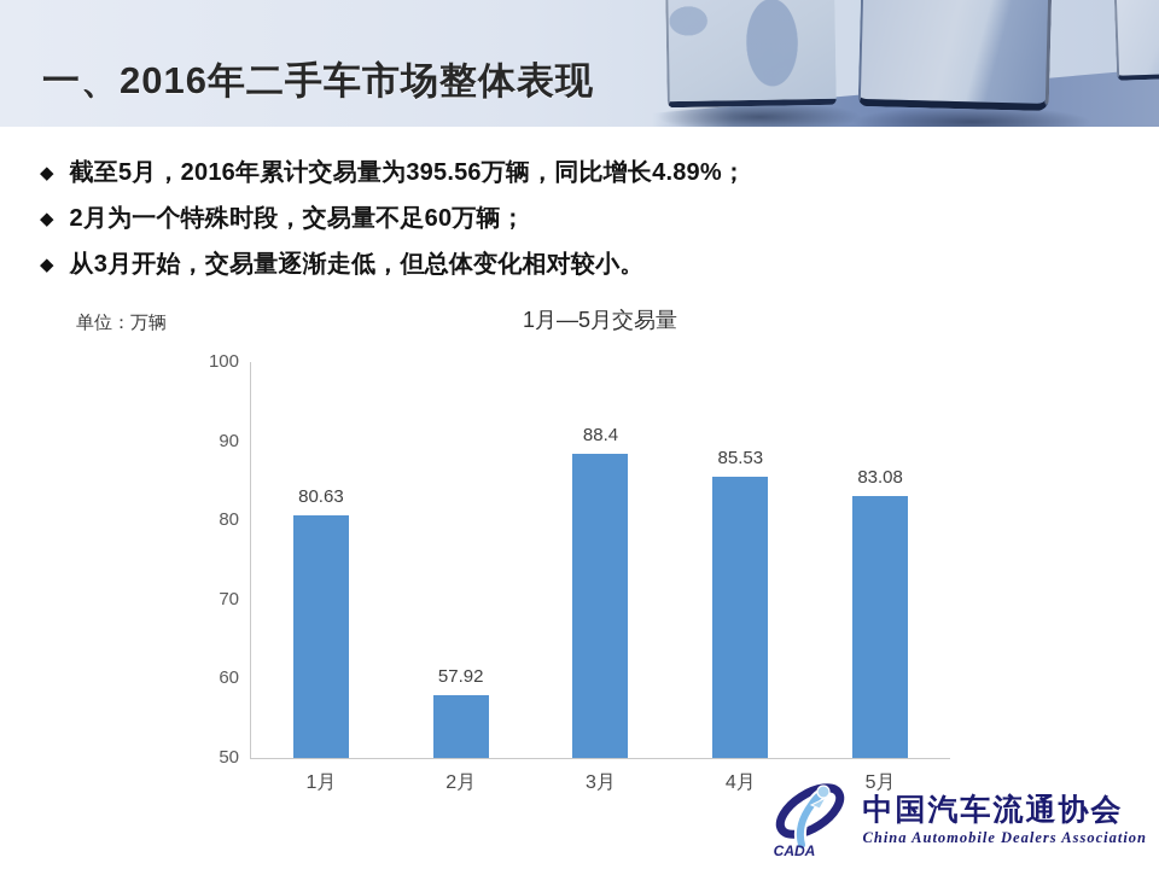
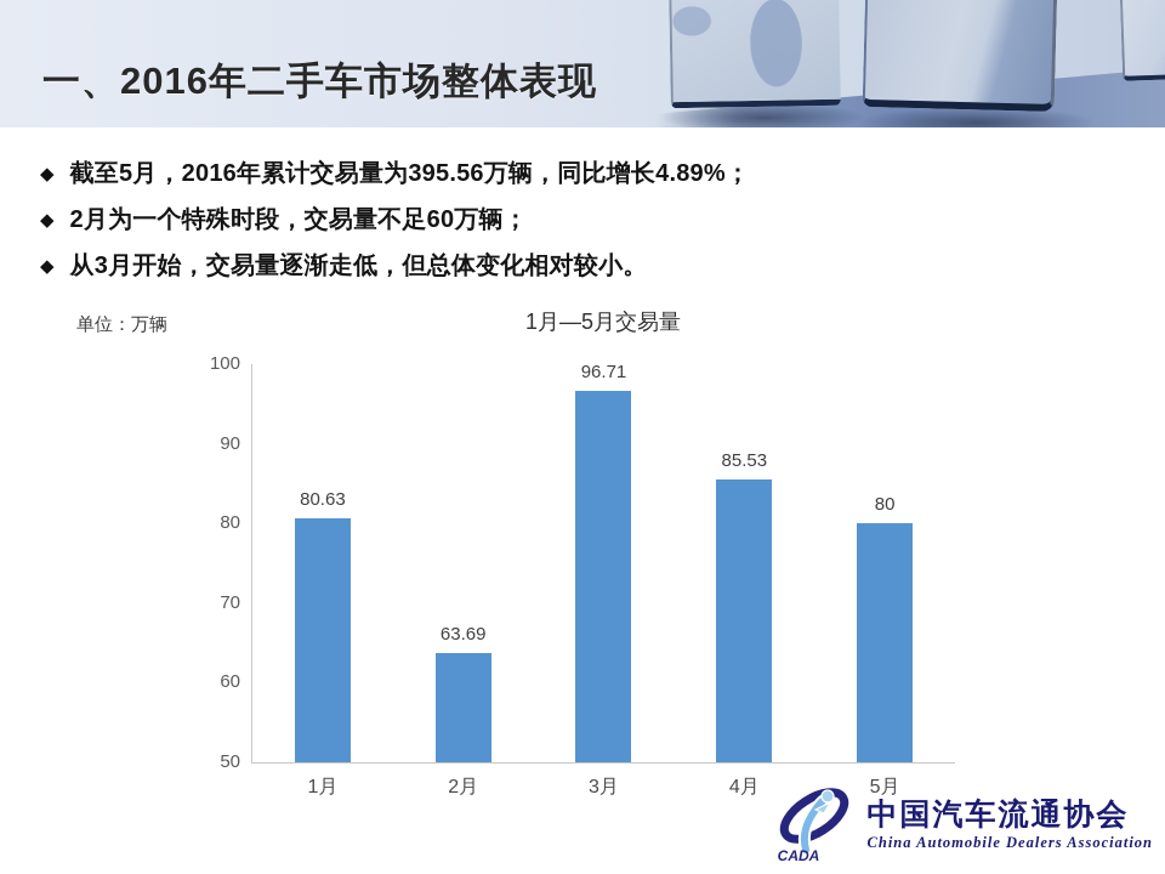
2月: 57.92 -> 63.69
3月: 88.4 -> 96.71
5月: 83.08 -> 80
